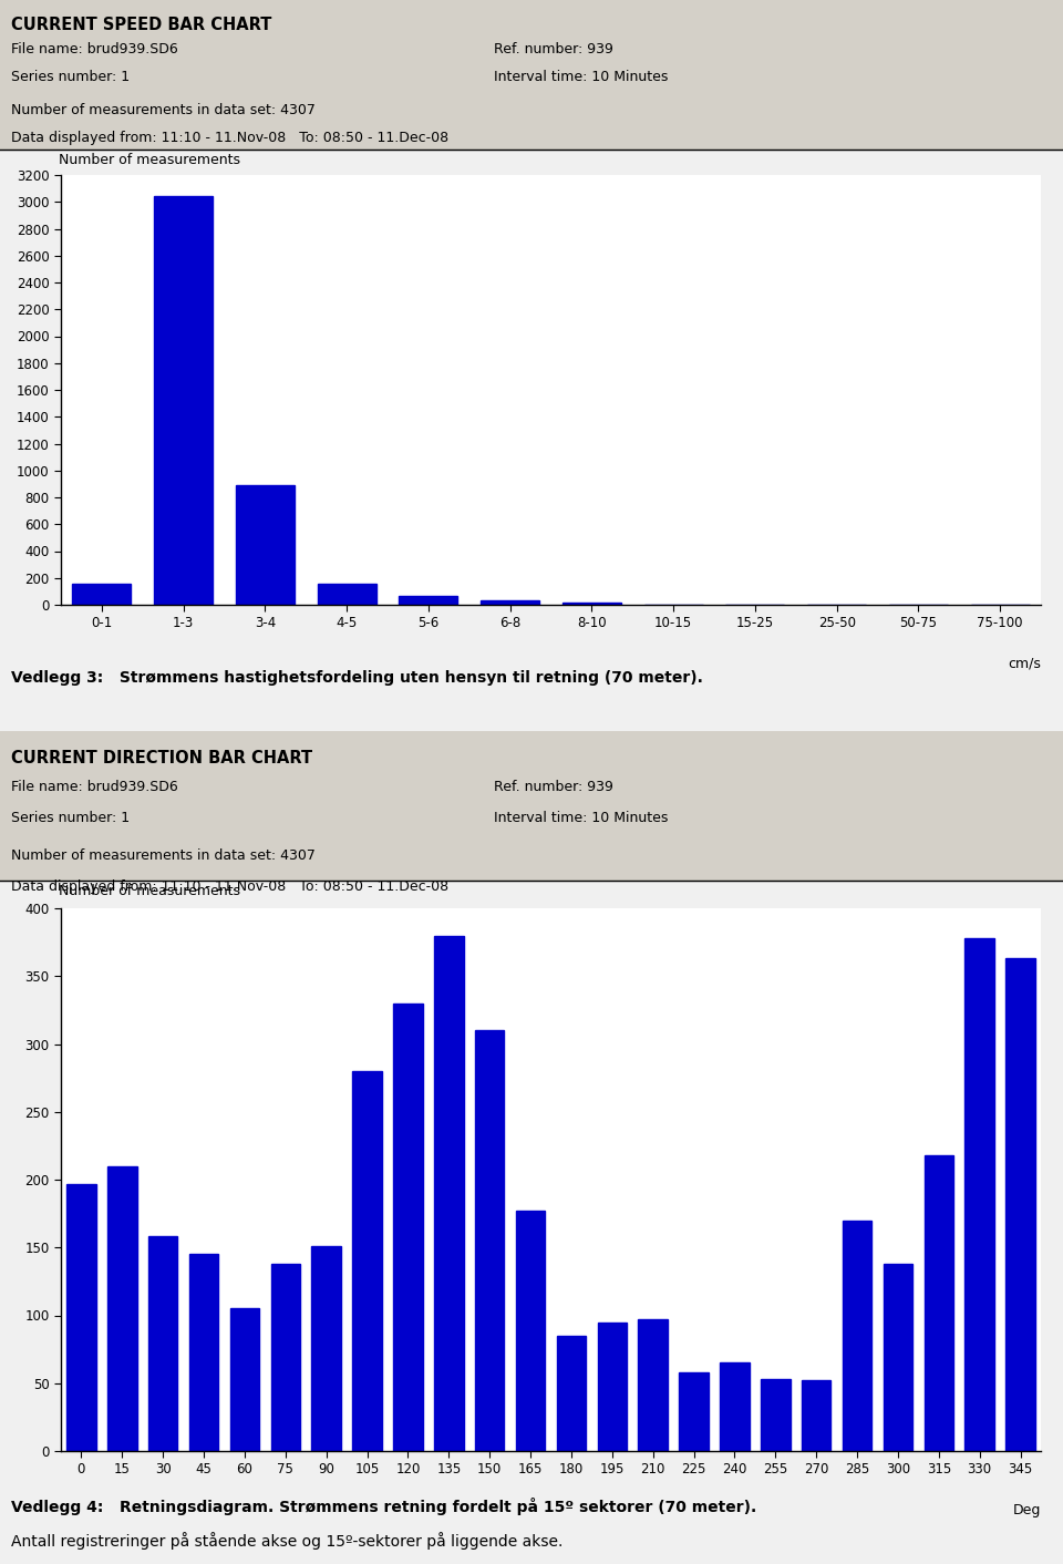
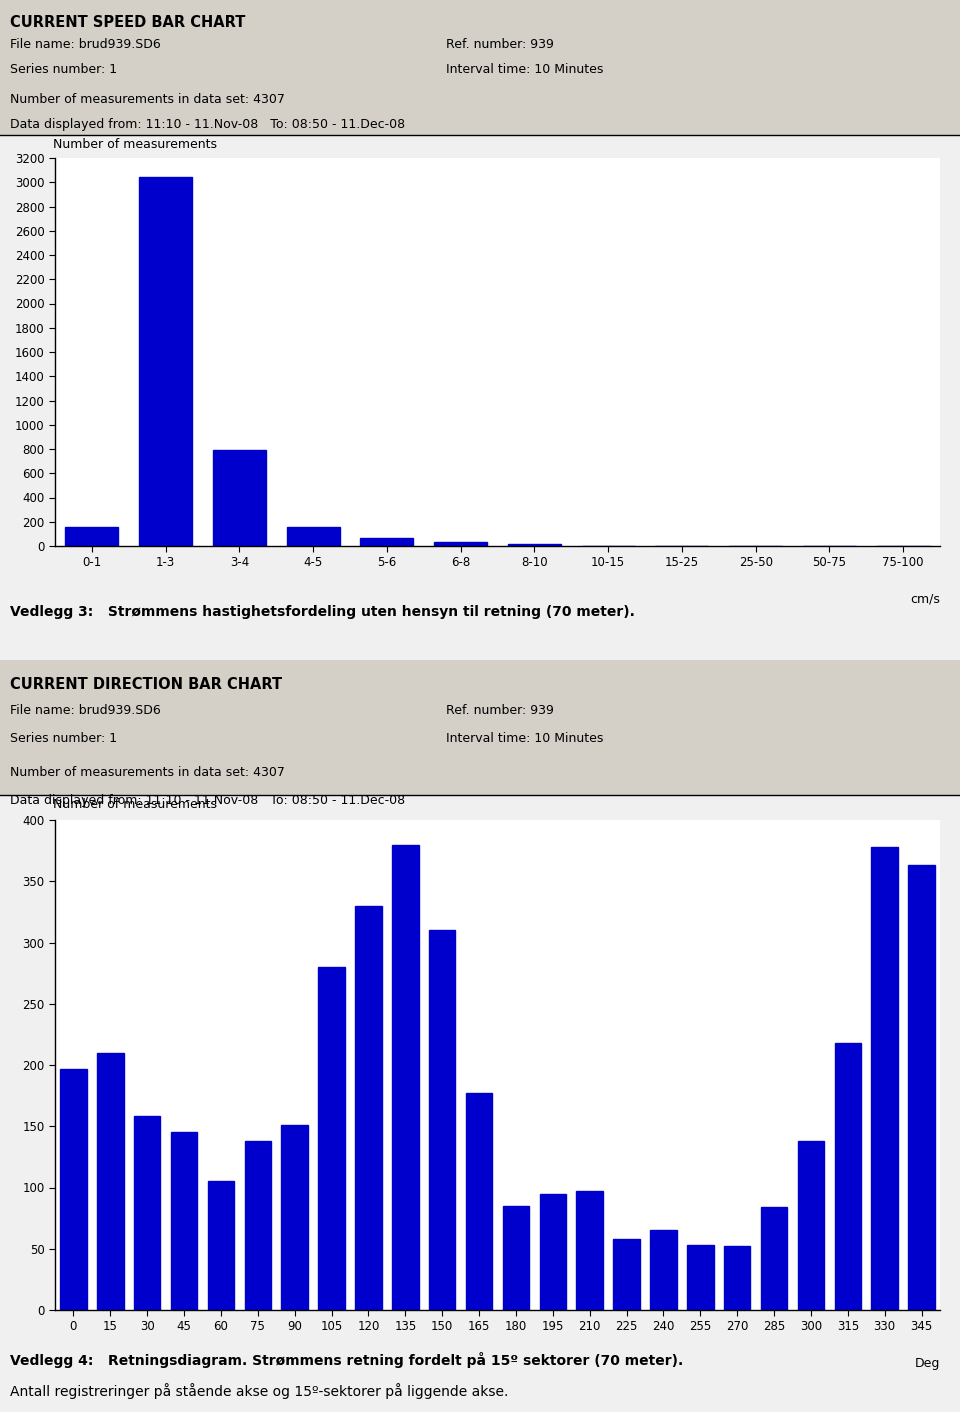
3-4: 890 -> 790
285: 170 -> 84
